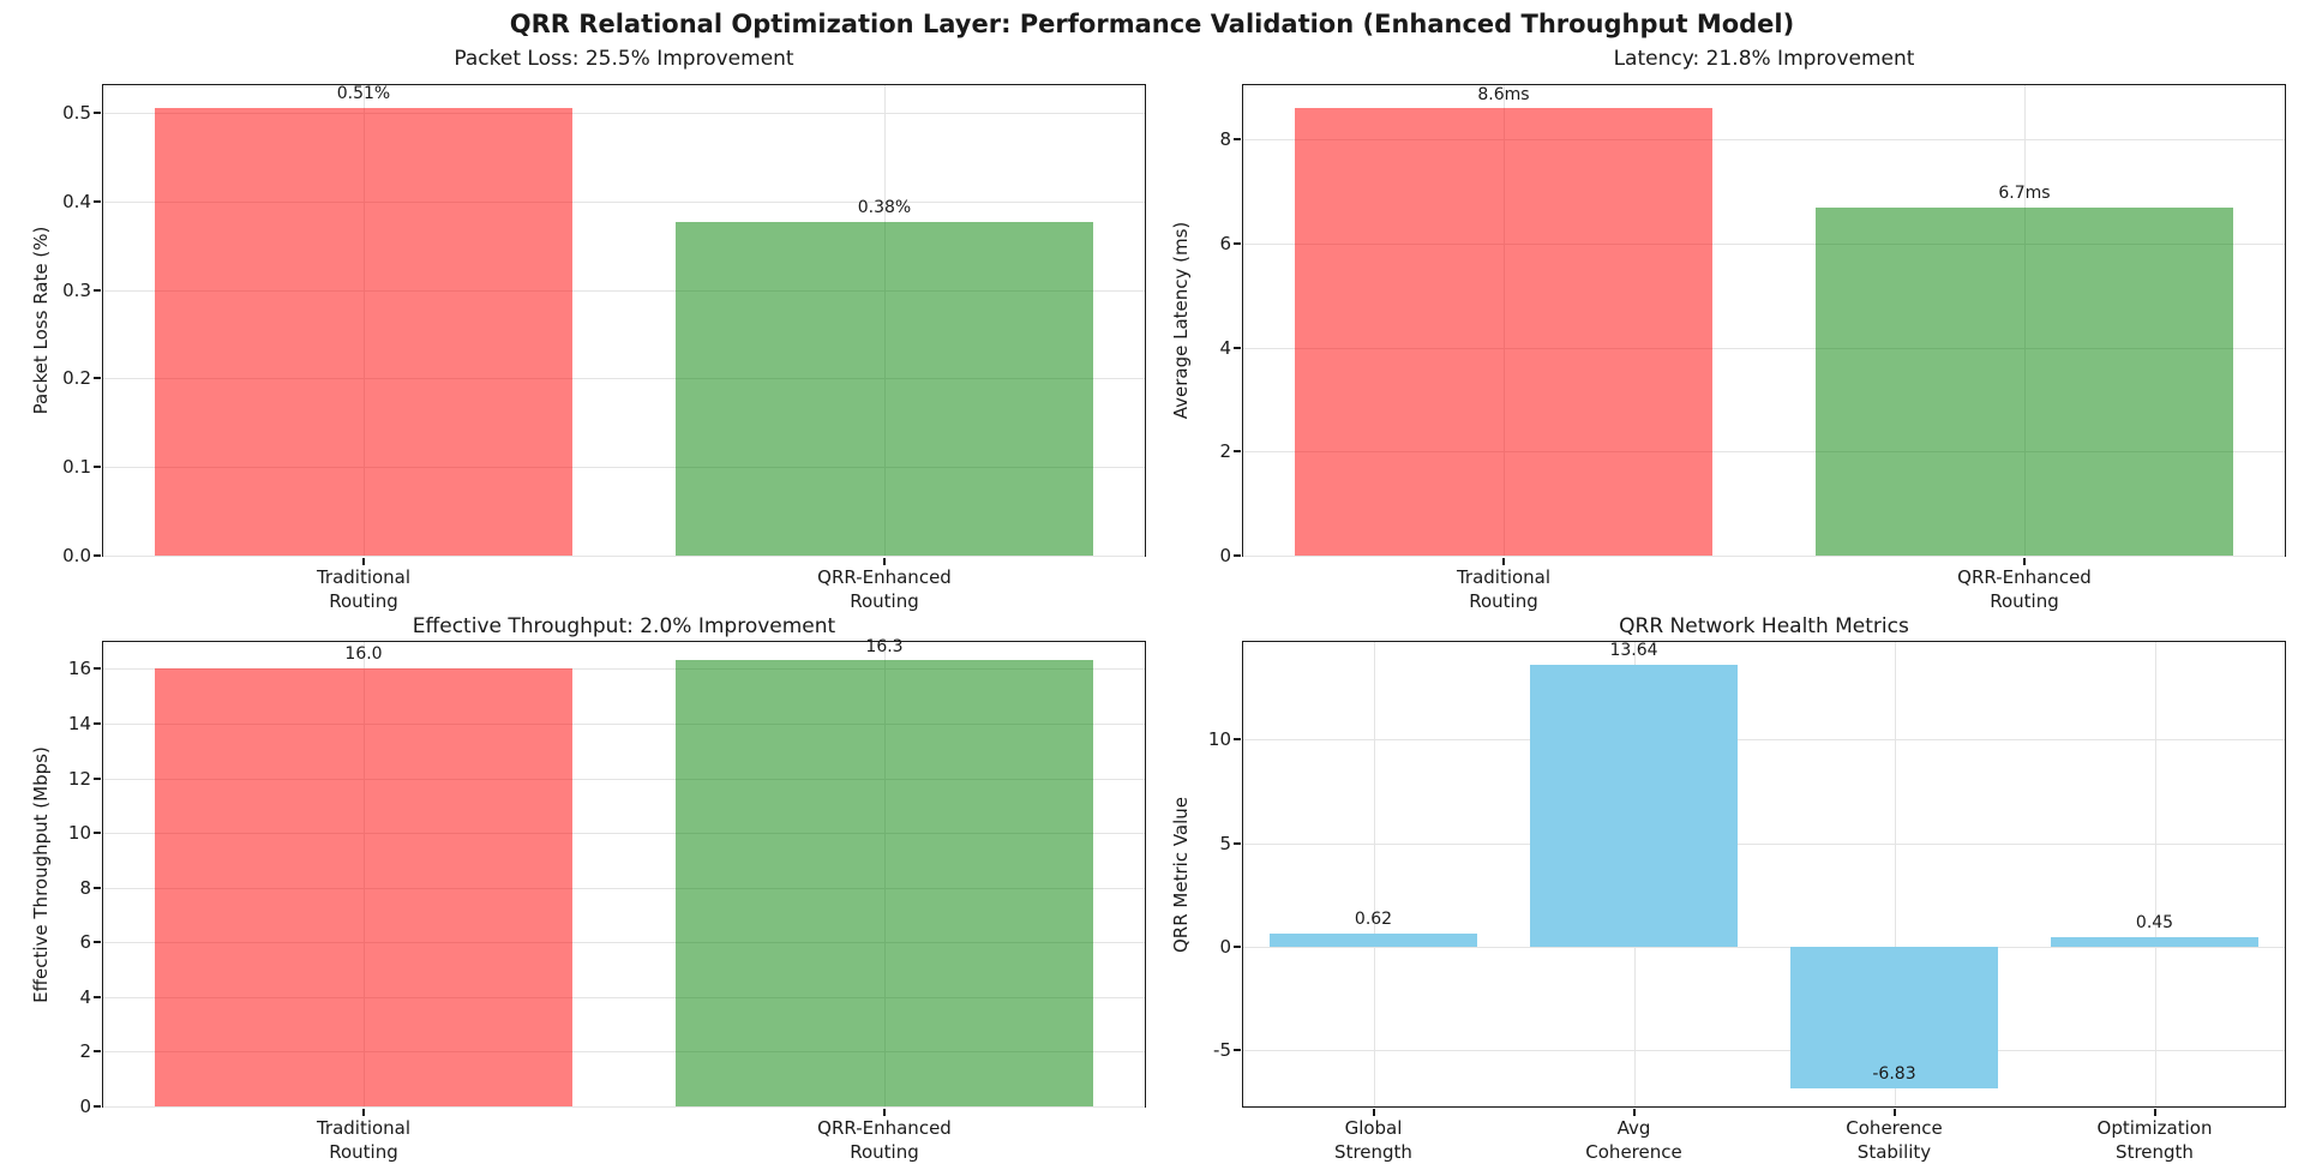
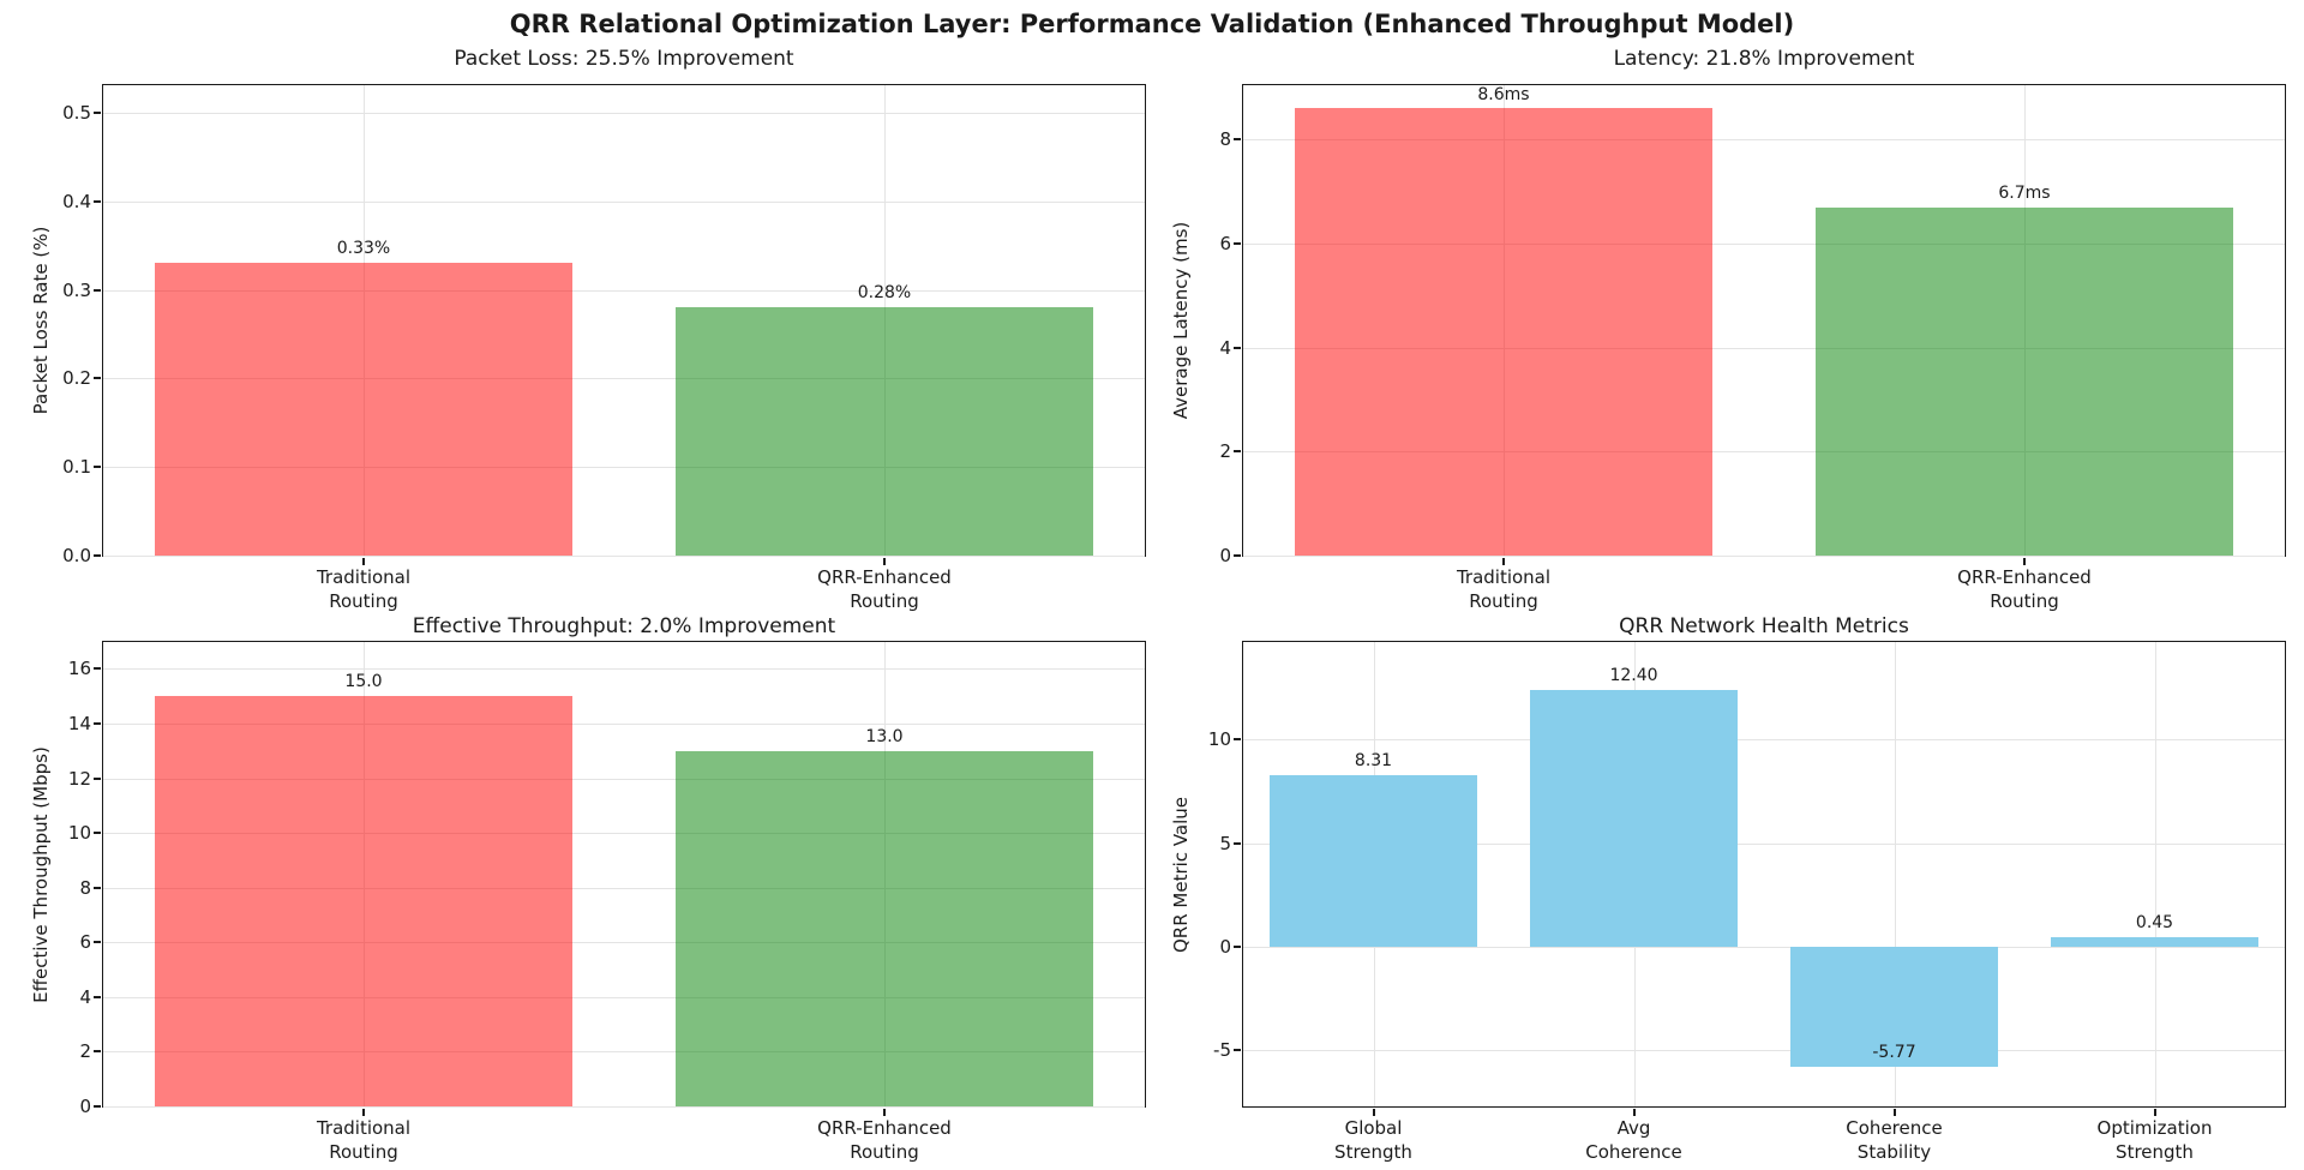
Packet Loss: 25.5% Improvement/Traditional Routing: 0.51% -> 0.33%
Packet Loss: 25.5% Improvement/QRR-Enhanced Routing: 0.38% -> 0.28%
Effective Throughput: 2.0% Improvement/Traditional Routing: 16.0 -> 15.0
Effective Throughput: 2.0% Improvement/QRR-Enhanced Routing: 16.3 -> 13.0
QRR Network Health Metrics/Global Strength: 0.62 -> 8.31
QRR Network Health Metrics/Avg Coherence: 13.64 -> 12.40
QRR Network Health Metrics/Coherence Stability: -6.83 -> -5.77
